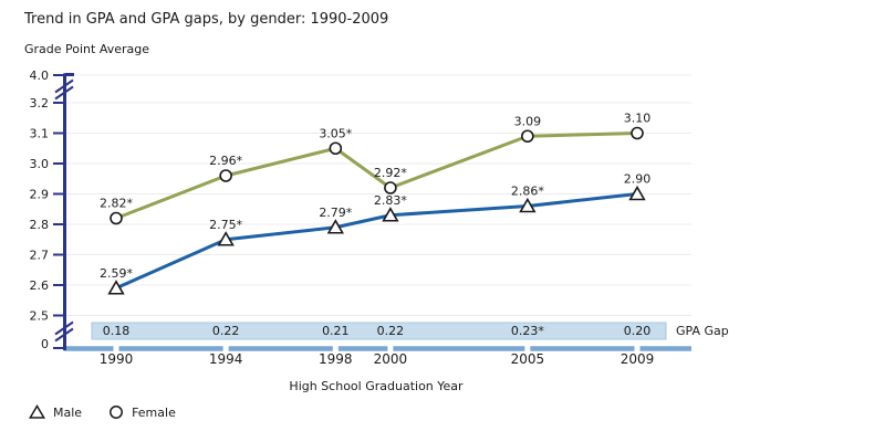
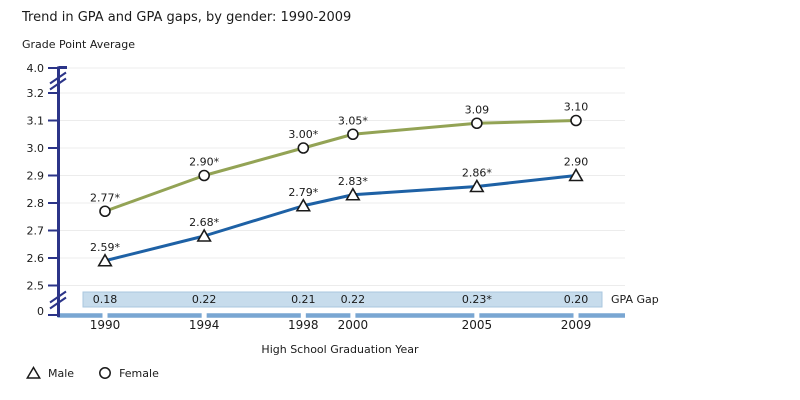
Female/1990: 2.82 -> 2.77
Female/1994: 2.96 -> 2.90
Male/1994: 2.75 -> 2.68
Female/1998: 3.05 -> 3.00
Female/2000: 2.92 -> 3.05
